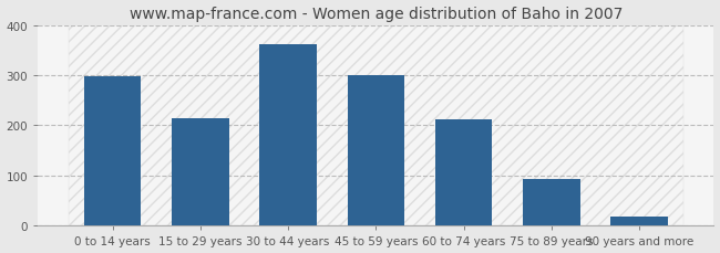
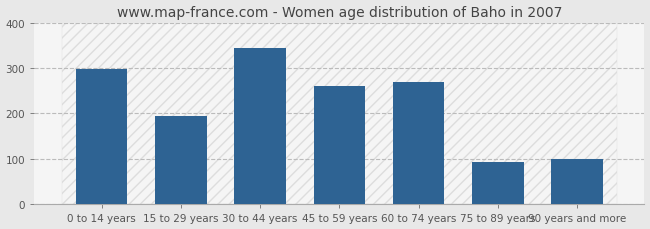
15 to 29 years: 215 -> 195
30 to 44 years: 362 -> 345
45 to 59 years: 300 -> 260
60 to 74 years: 213 -> 270
90 years and more: 18 -> 100
